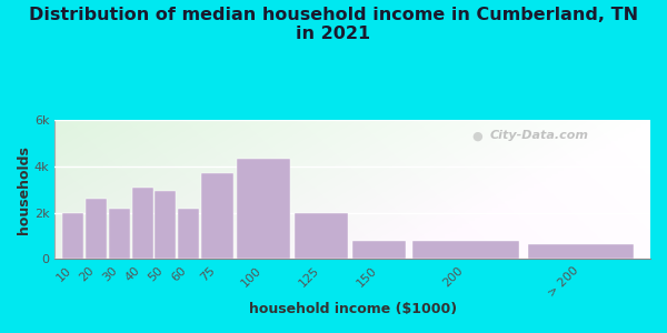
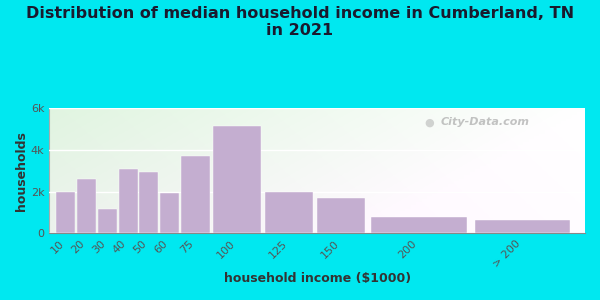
30: 2.20k -> 1.15k
60: 2.20k -> 1.95k
100: 4.35k -> 5.15k
150: 0.80k -> 1.70k
